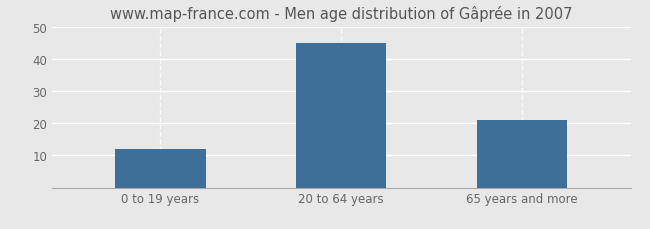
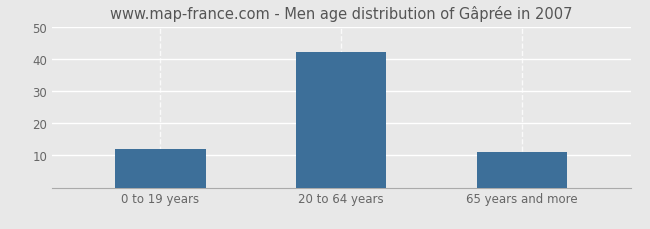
20 to 64 years: 45 -> 42
65 years and more: 21 -> 11
